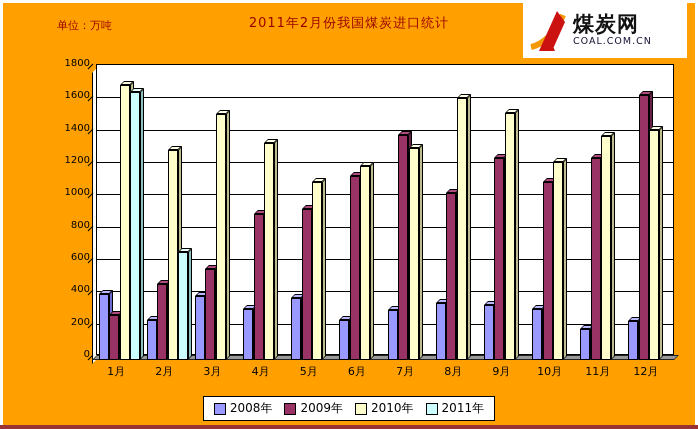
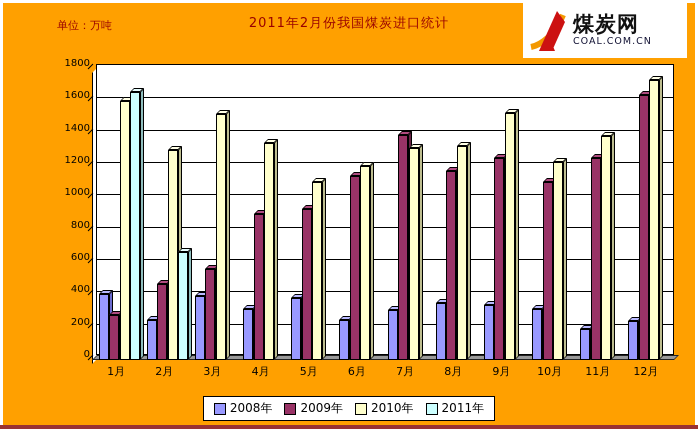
2010年/1月: 1700 -> 1600
2009年/8月: 1030 -> 1170
2010年/8月: 1620 -> 1320
2010年/12月: 1420 -> 1730
